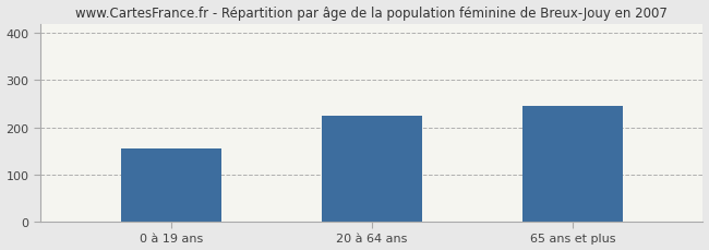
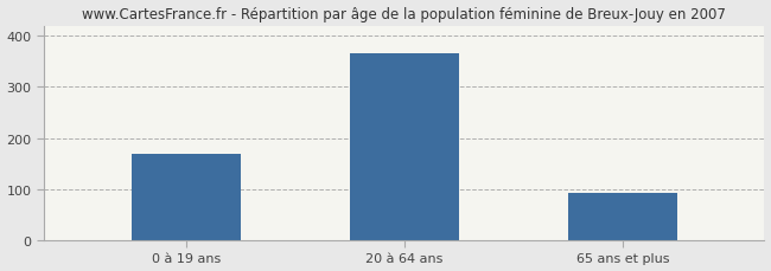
0 à 19 ans: 155 -> 170
20 à 64 ans: 225 -> 365
65 ans et plus: 245 -> 93
